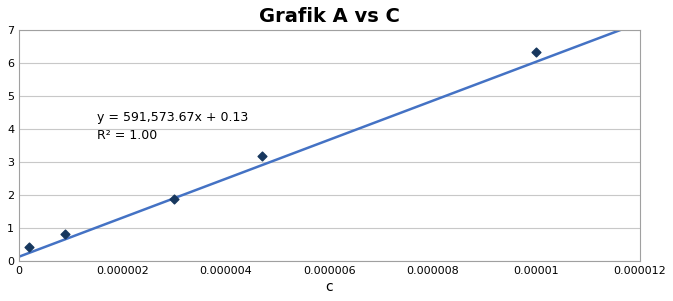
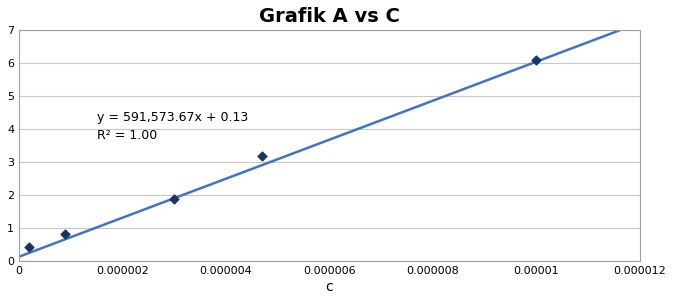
0.00001: 6.35 -> 6.09
